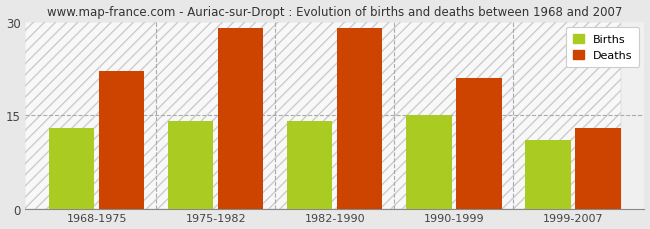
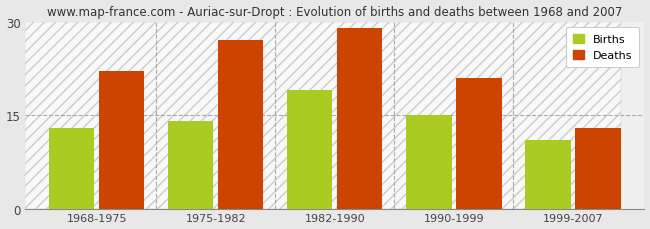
Deaths/1975-1982: 29 -> 27
Births/1982-1990: 14 -> 19
